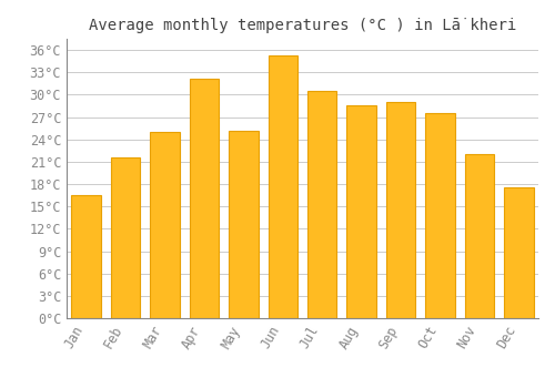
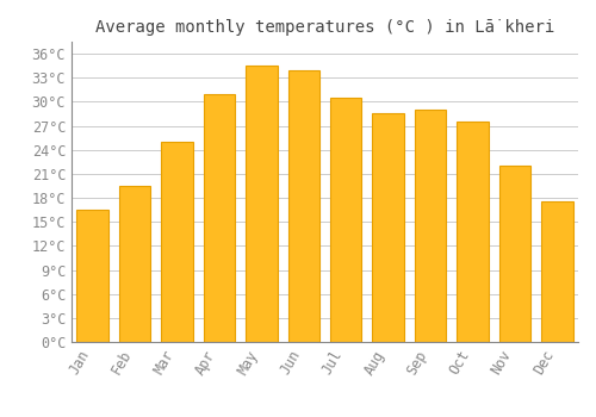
Feb: 21.6°C -> 19.5°C
Apr: 32.2°C -> 31.0°C
May: 25.2°C -> 34.5°C
Jun: 35.2°C -> 34.0°C
